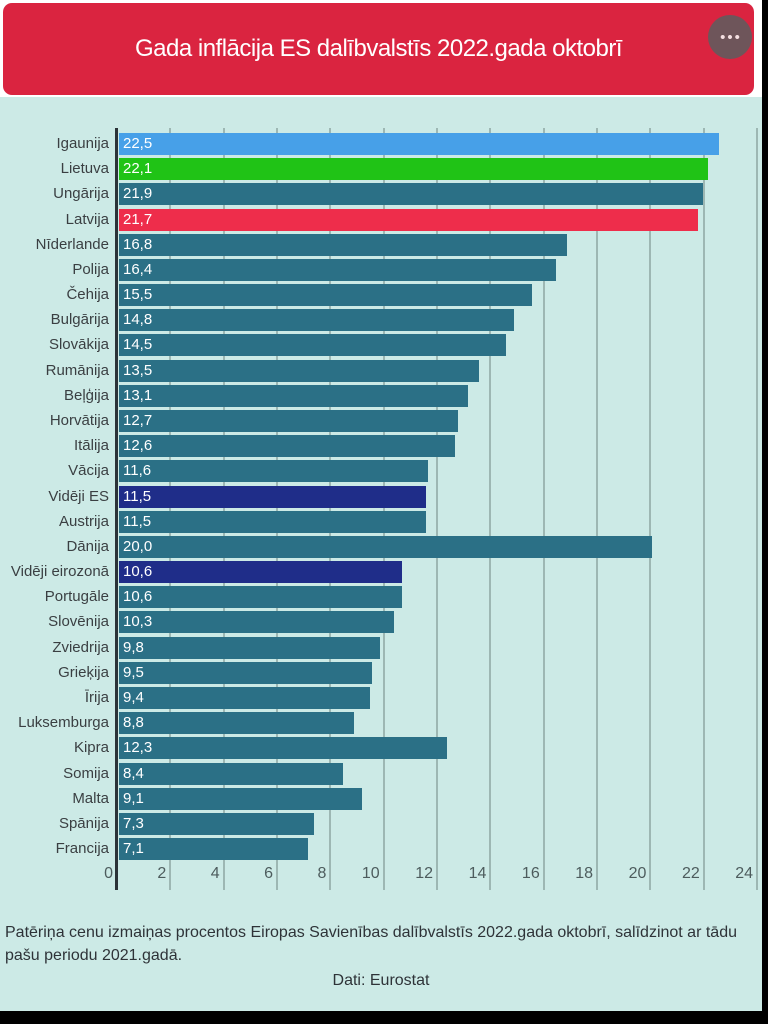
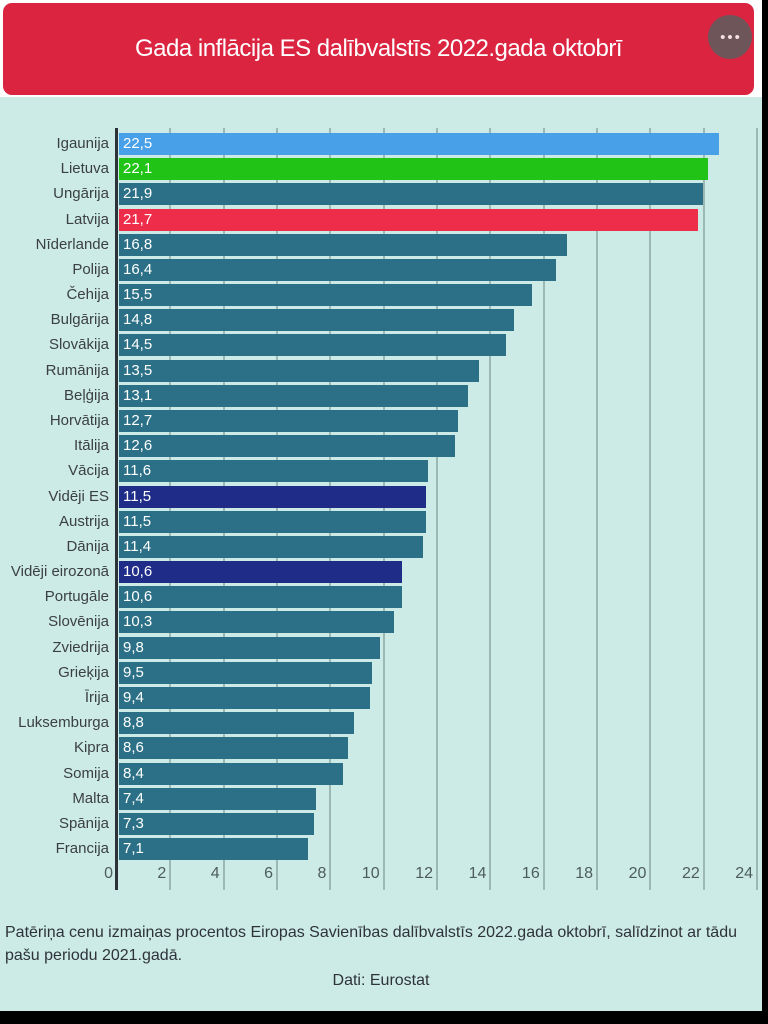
Dānija: 20,0 -> 11,4
Kipra: 12,3 -> 8,6
Malta: 9,1 -> 7,4
